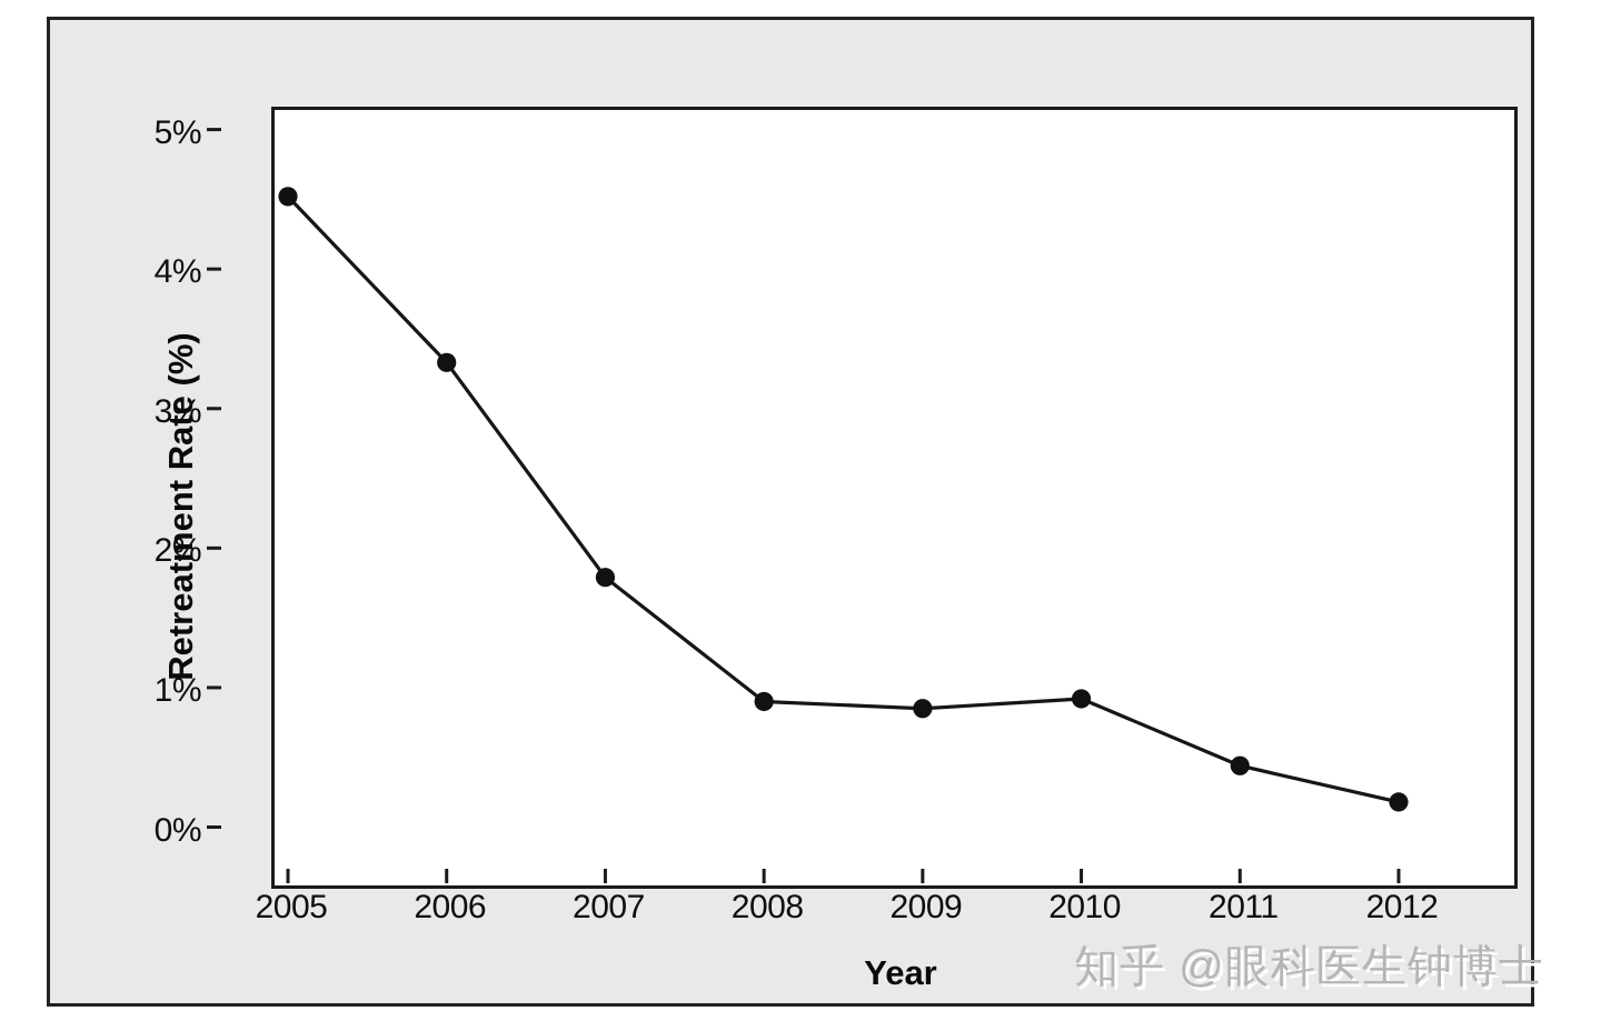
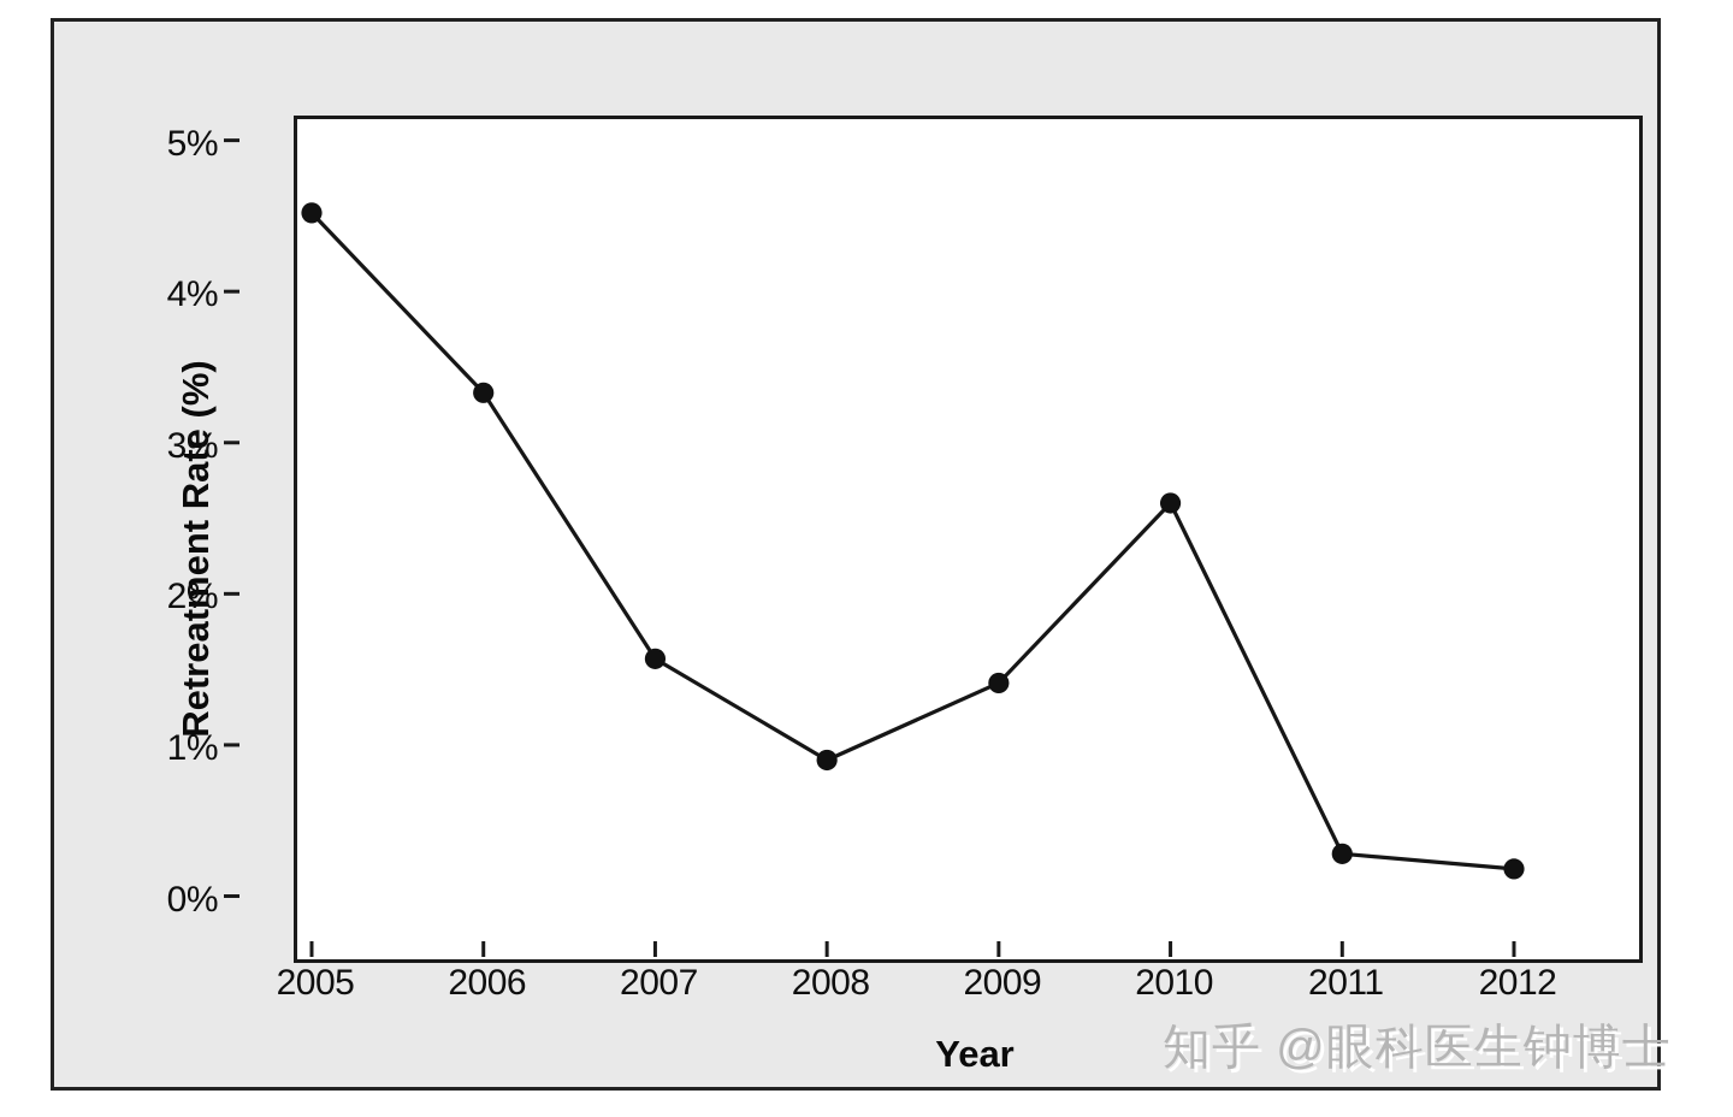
2007: 1.79% -> 1.57%
2009: 0.85% -> 1.41%
2010: 0.92% -> 2.60%
2011: 0.44% -> 0.28%
